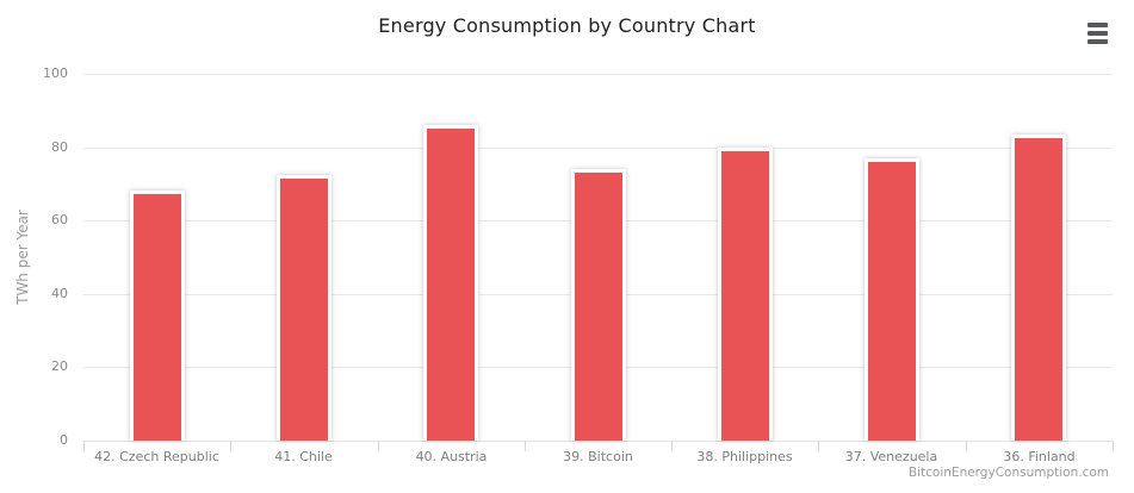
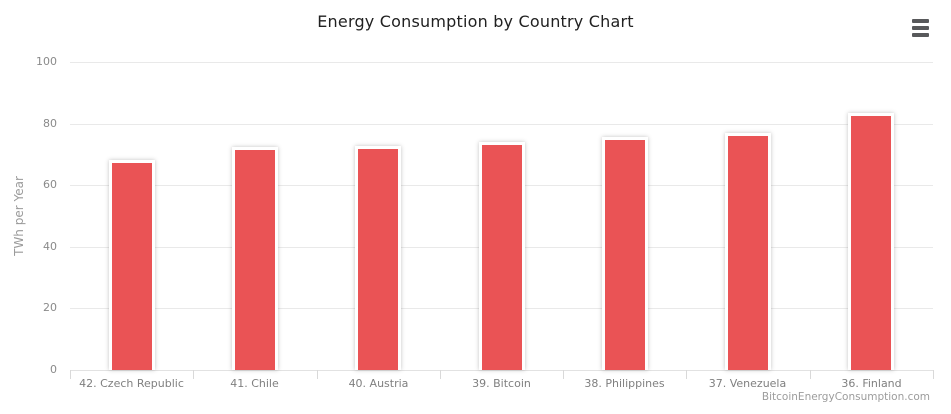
40. Austria: 85 -> 72
38. Philippines: 79 -> 75
